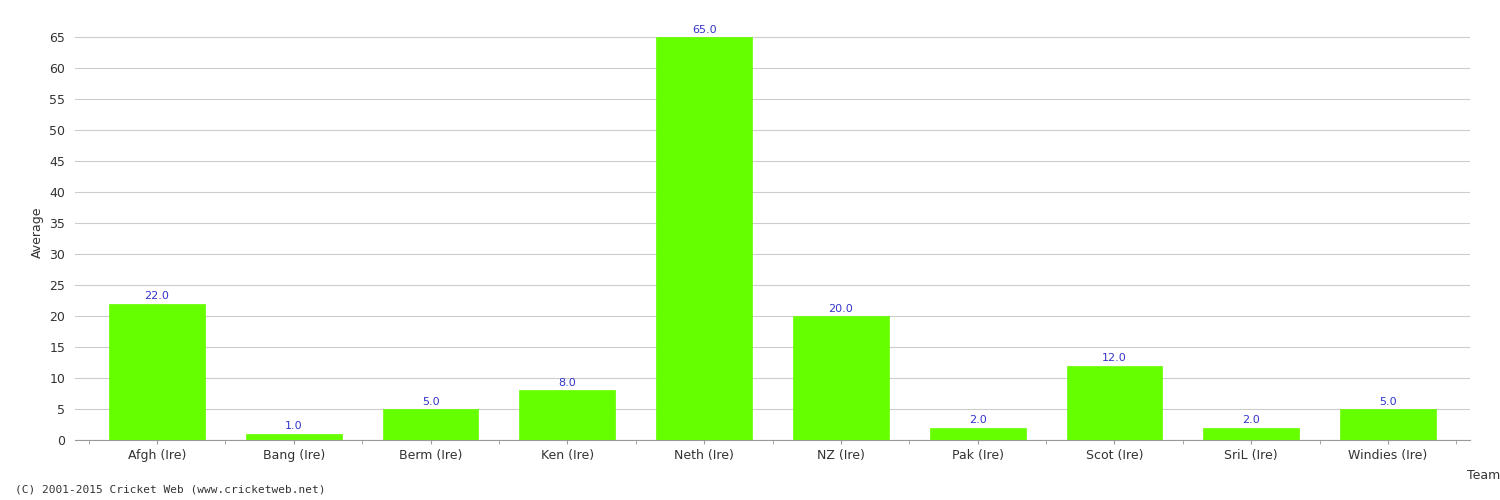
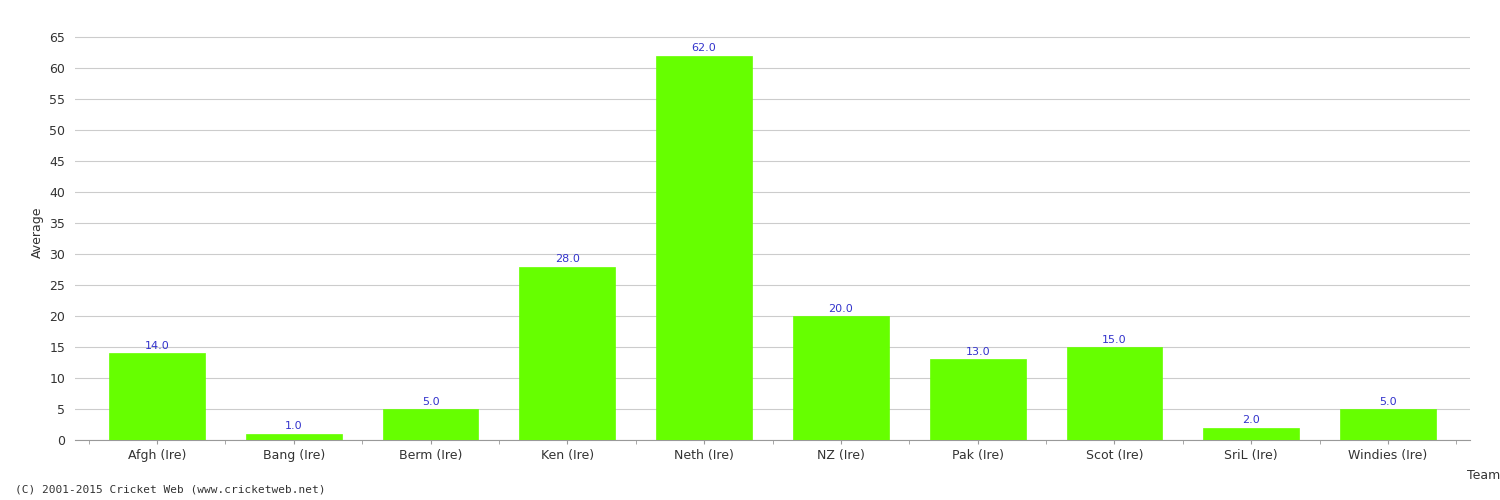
Afgh (Ire): 22.0 -> 14.0
Ken (Ire): 8.0 -> 28.0
Neth (Ire): 65.0 -> 62.0
Pak (Ire): 2.0 -> 13.0
Scot (Ire): 12.0 -> 15.0
